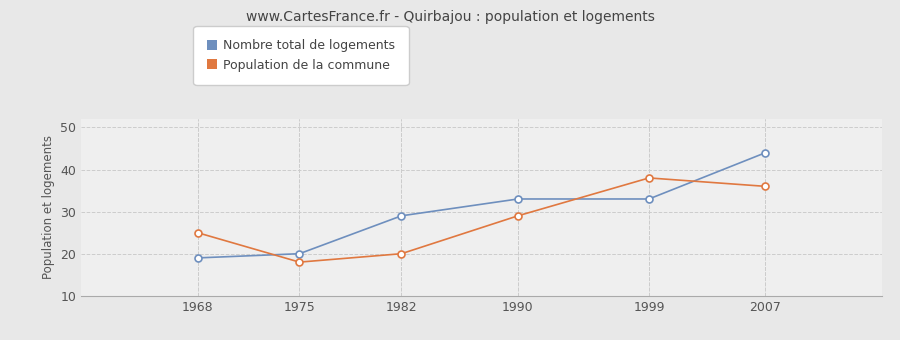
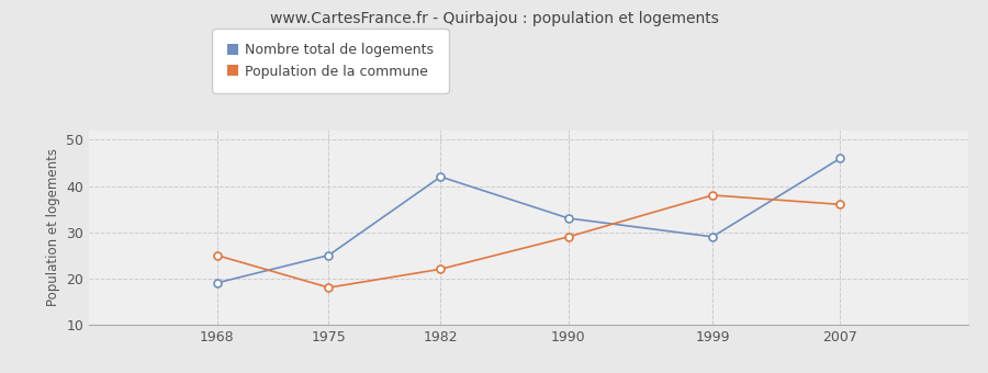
Nombre total de logements/1975: 20 -> 25
Nombre total de logements/1982: 29 -> 42
Population de la commune/1982: 20 -> 22
Nombre total de logements/1999: 33 -> 29
Nombre total de logements/2007: 44 -> 46
